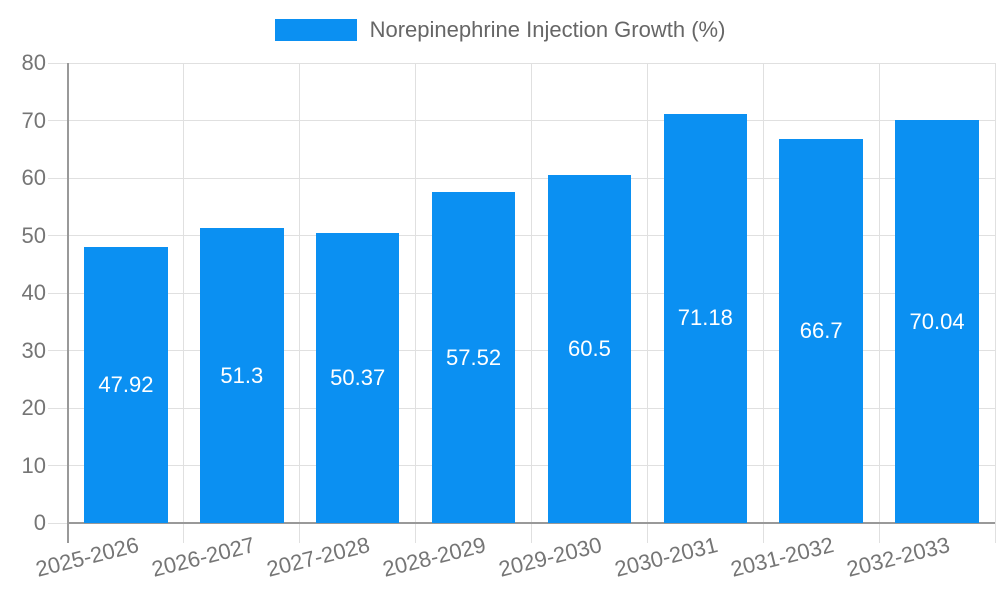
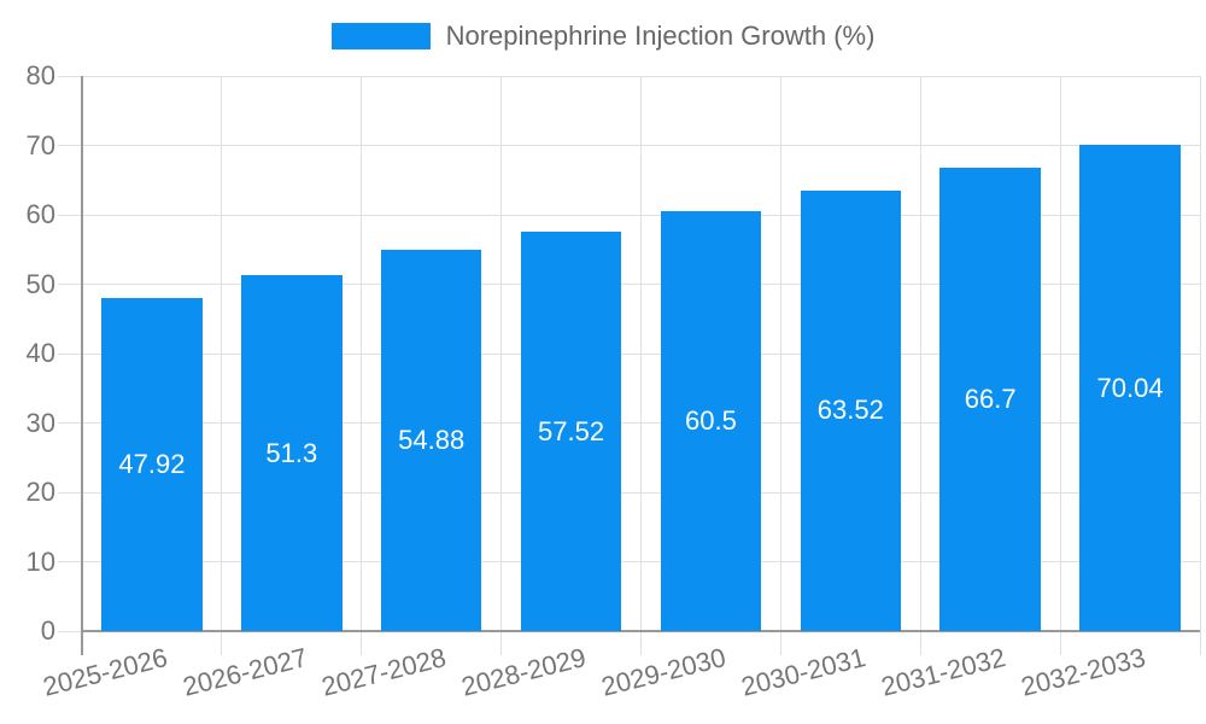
2027-2028: 50.37 -> 54.88
2030-2031: 71.18 -> 63.52
